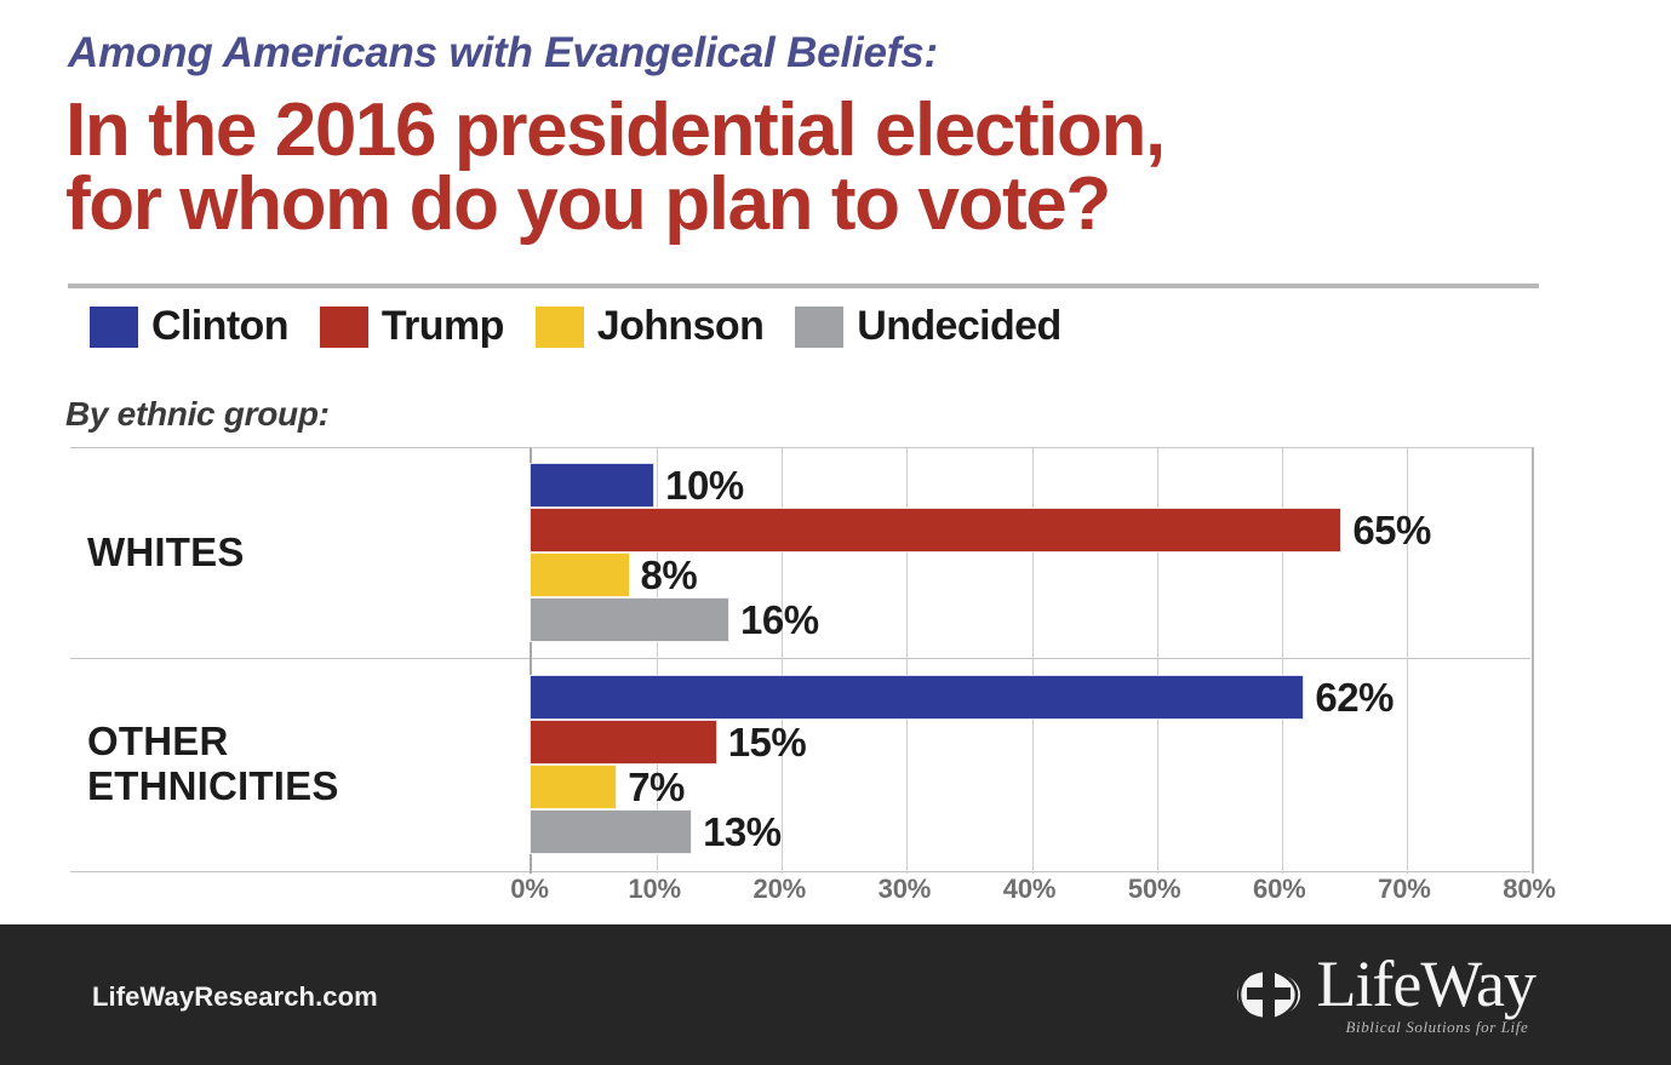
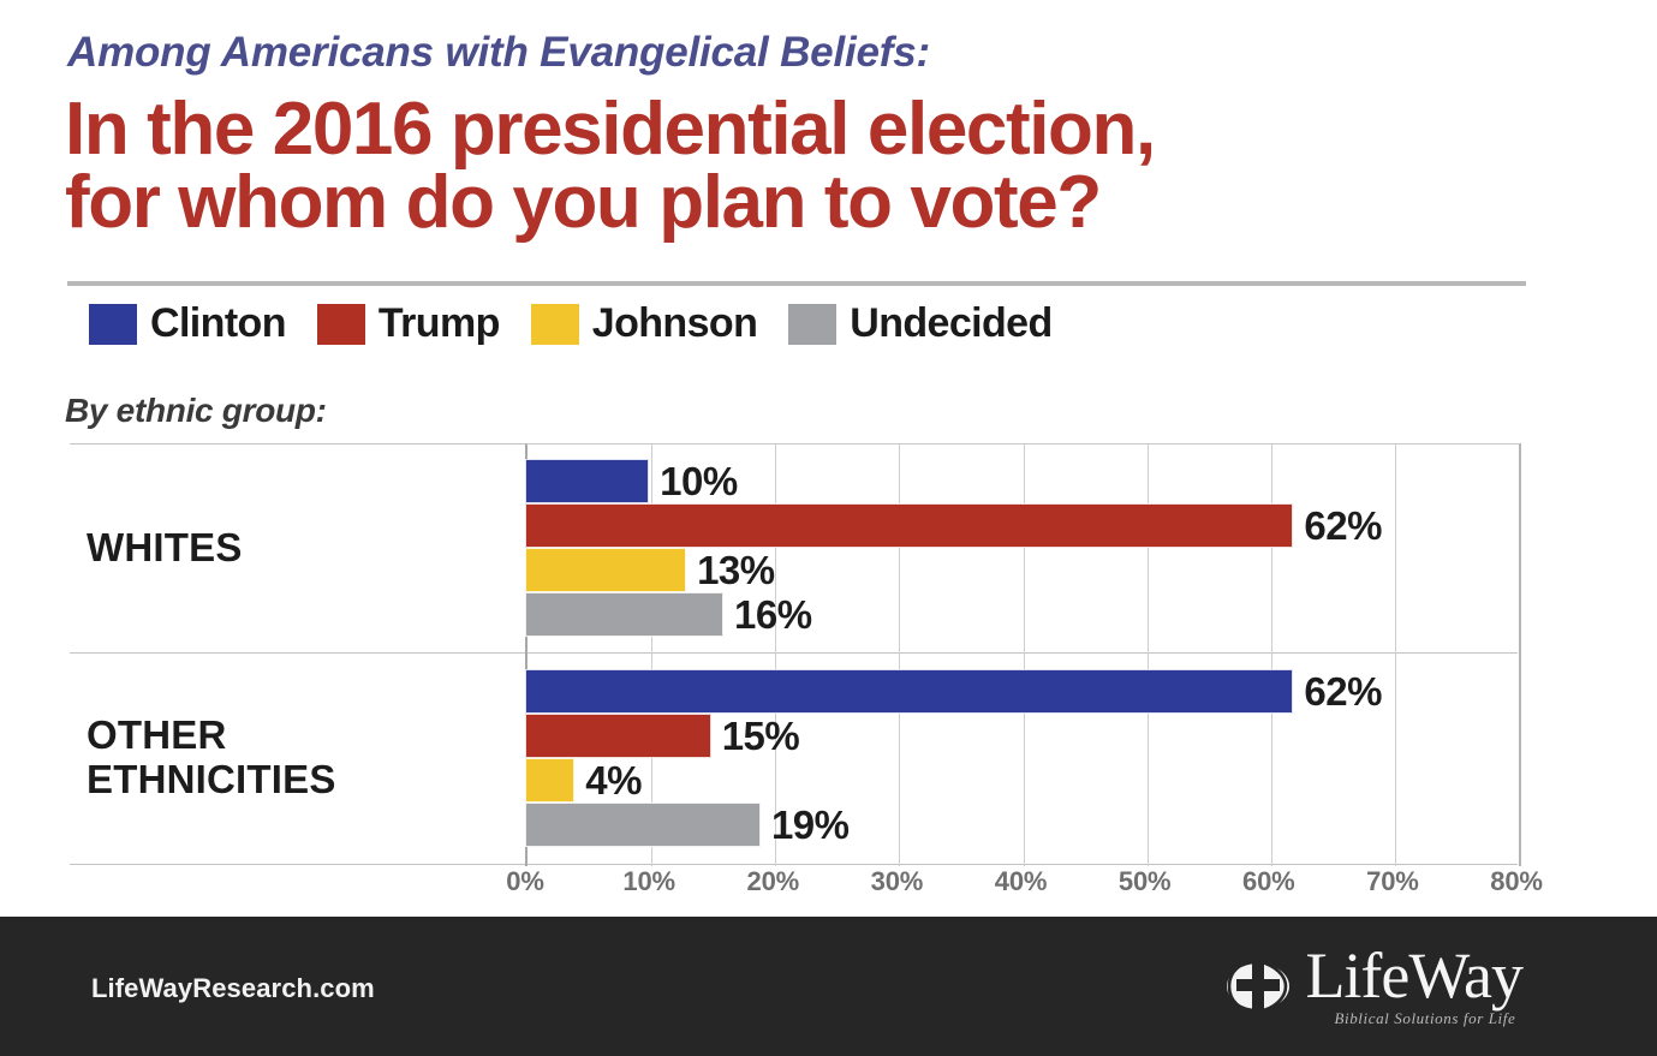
Trump/WHITES: 65% -> 62%
Johnson/WHITES: 8% -> 13%
Johnson/OTHER ETHNICITIES: 7% -> 4%
Undecided/OTHER ETHNICITIES: 13% -> 19%
